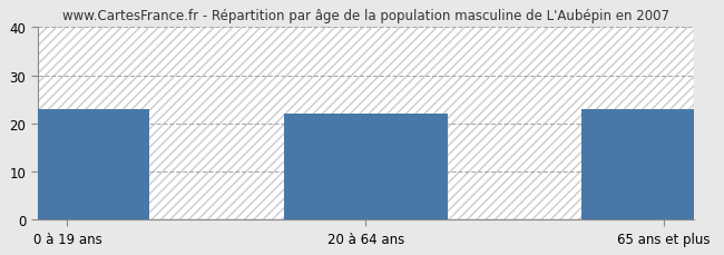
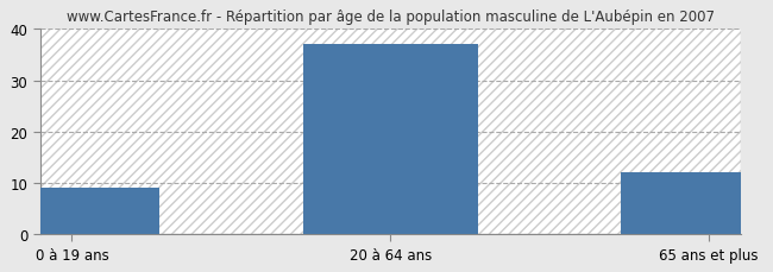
0 à 19 ans: 23 -> 9
20 à 64 ans: 22 -> 37
65 ans et plus: 23 -> 12
